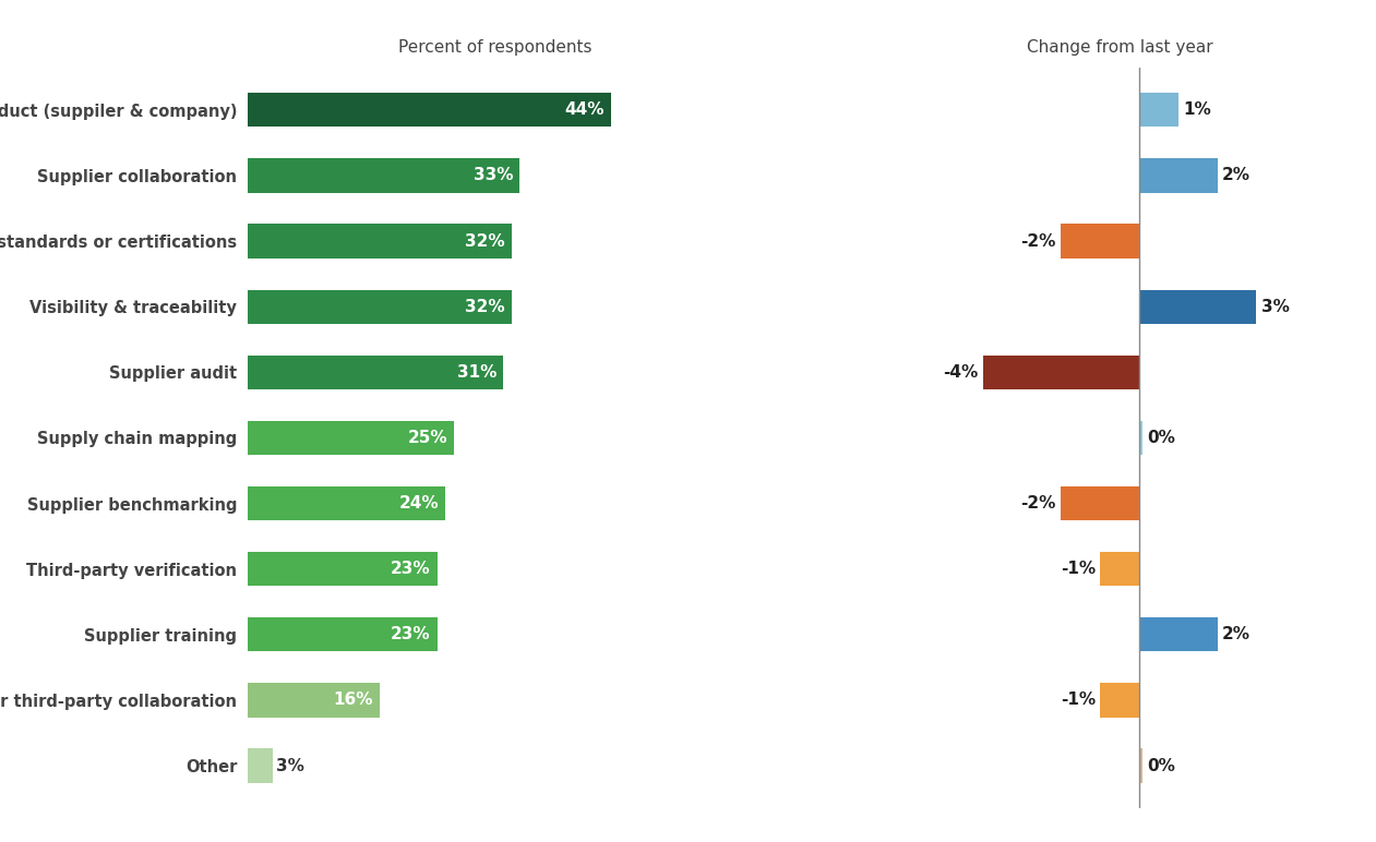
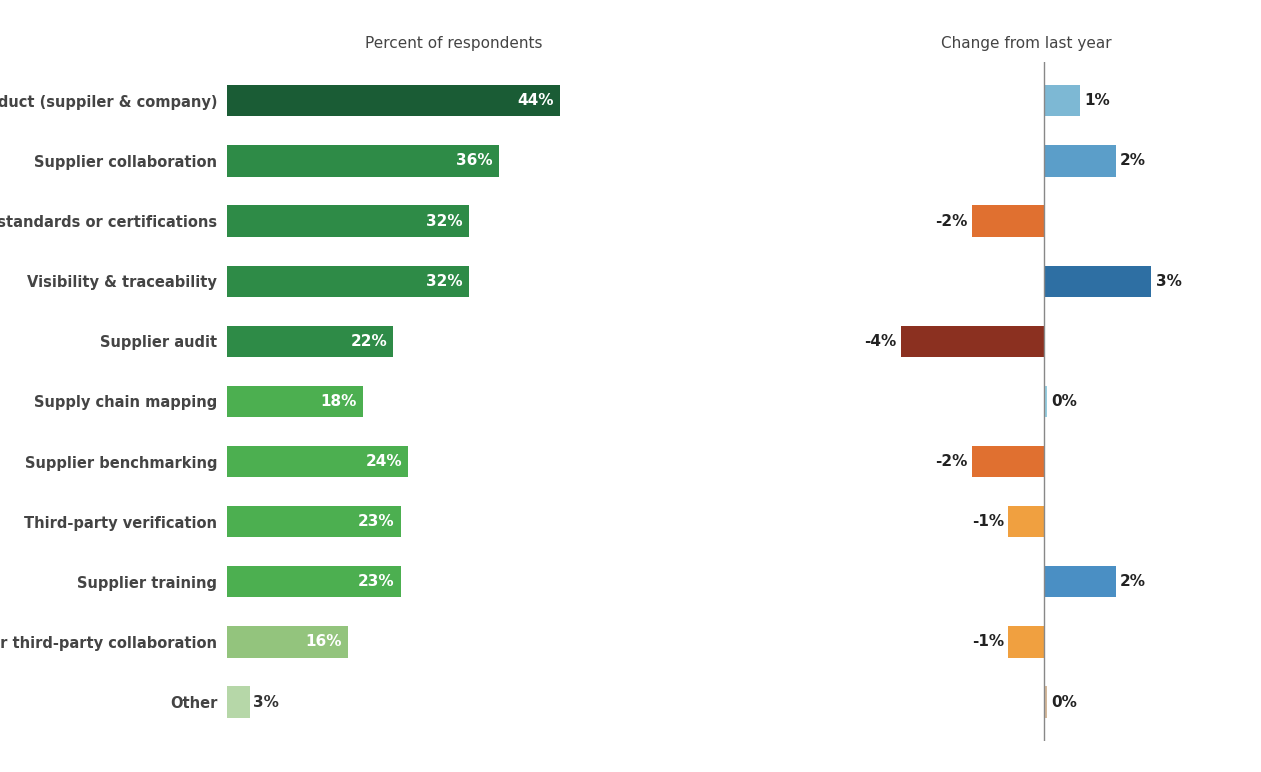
Percent of respondents/Supplier collaboration: 33% -> 36%
Percent of respondents/Supplier audit: 31% -> 22%
Percent of respondents/Supply chain mapping: 25% -> 18%
